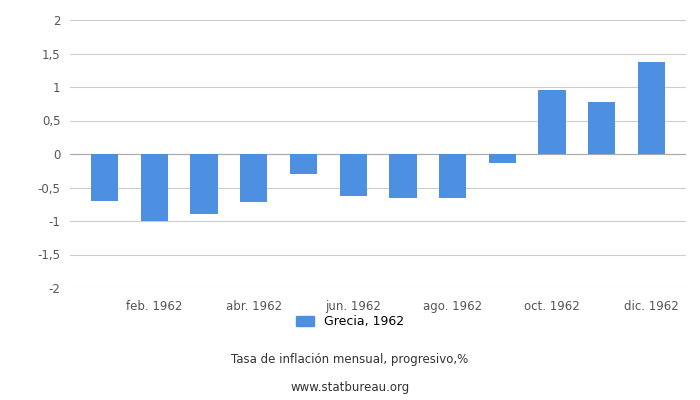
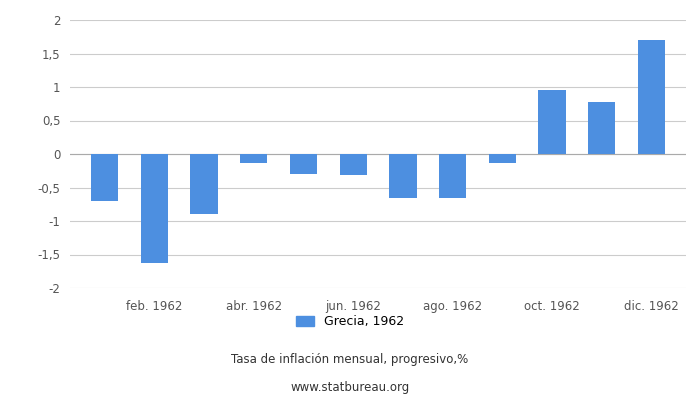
feb. 1962: -1,00 -> -1,62
abr. 1962: -0,72 -> -0,13
jun. 1962: -0,62 -> -0,32
dic. 1962: 1,38 -> 1,70
